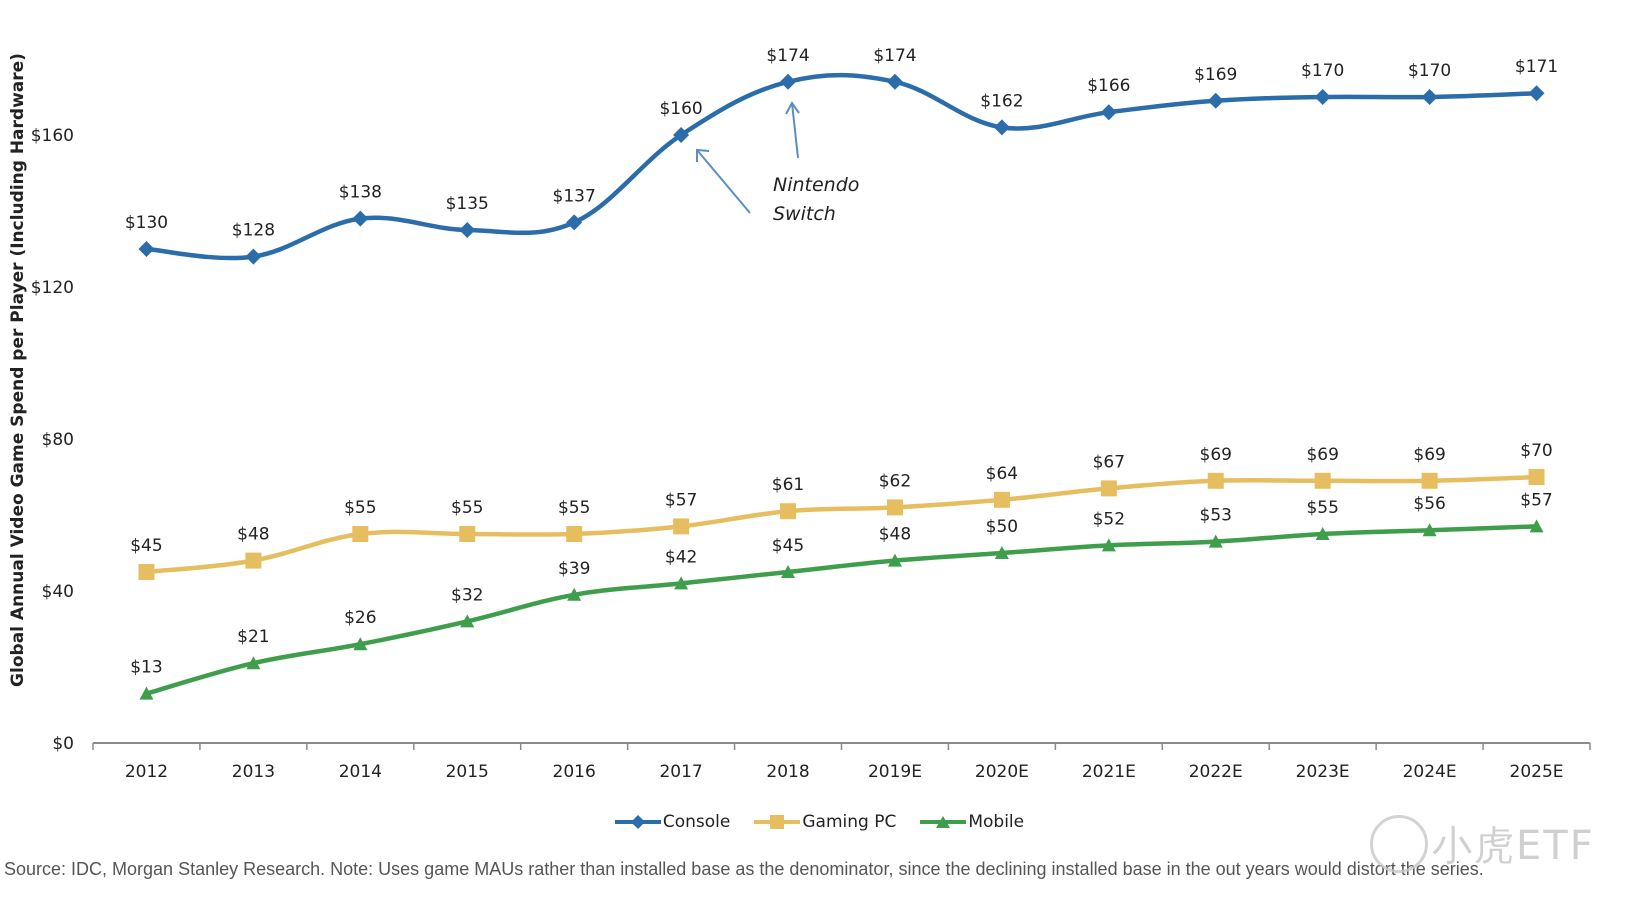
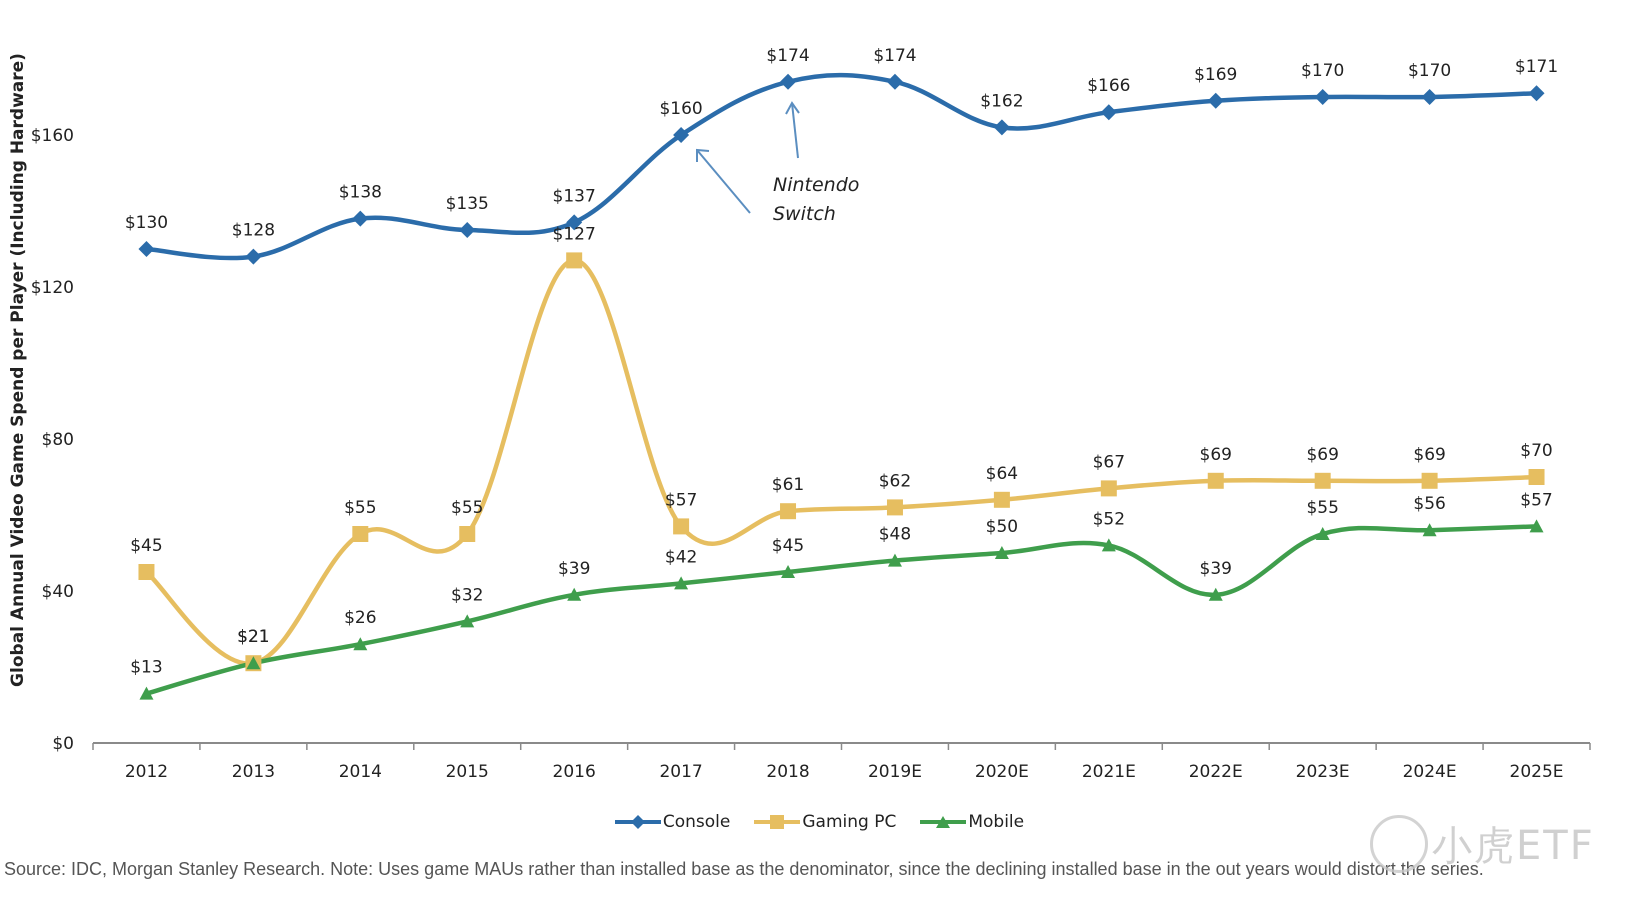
Gaming PC/2013: $48 -> $21
Gaming PC/2016: $55 -> $127
Mobile/2022E: $53 -> $39
